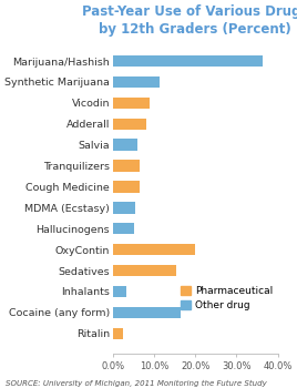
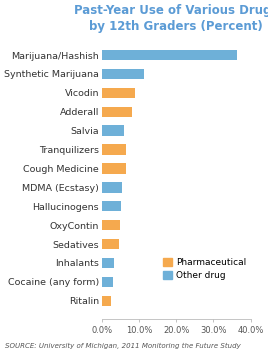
OxyContin: 20.0% -> 4.9%
Sedatives: 15.5% -> 4.5%
Cocaine (any form): 16.5% -> 2.9%
